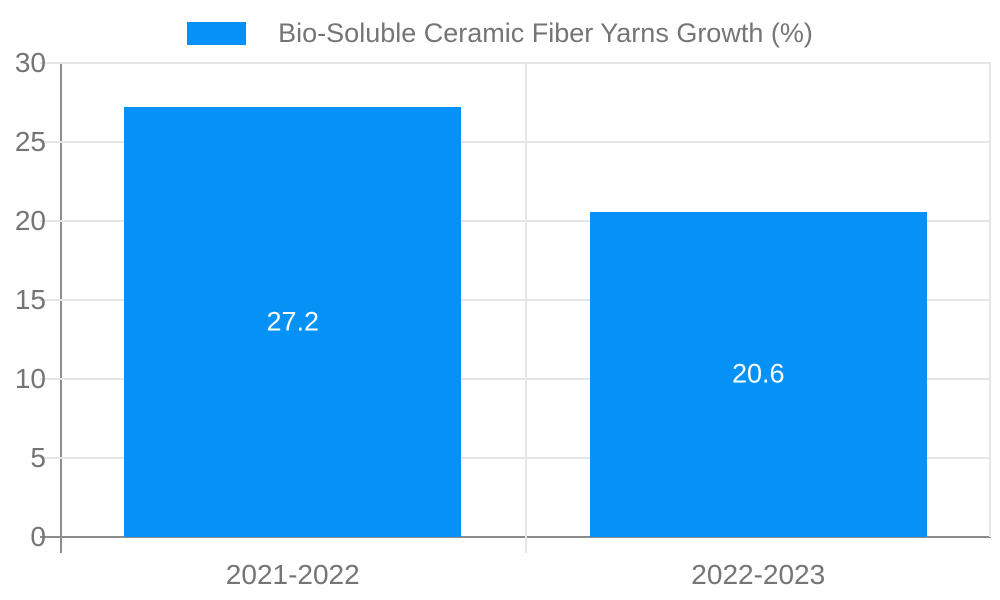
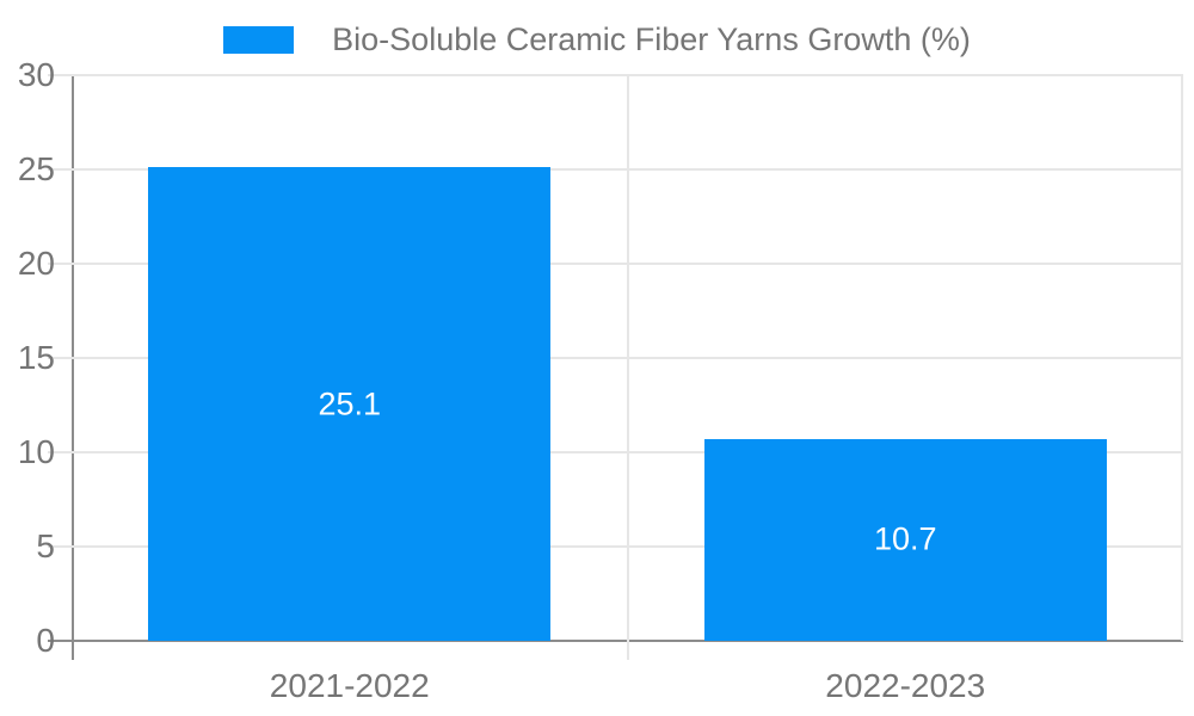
2021-2022: 27.2 -> 25.1
2022-2023: 20.6 -> 10.7
